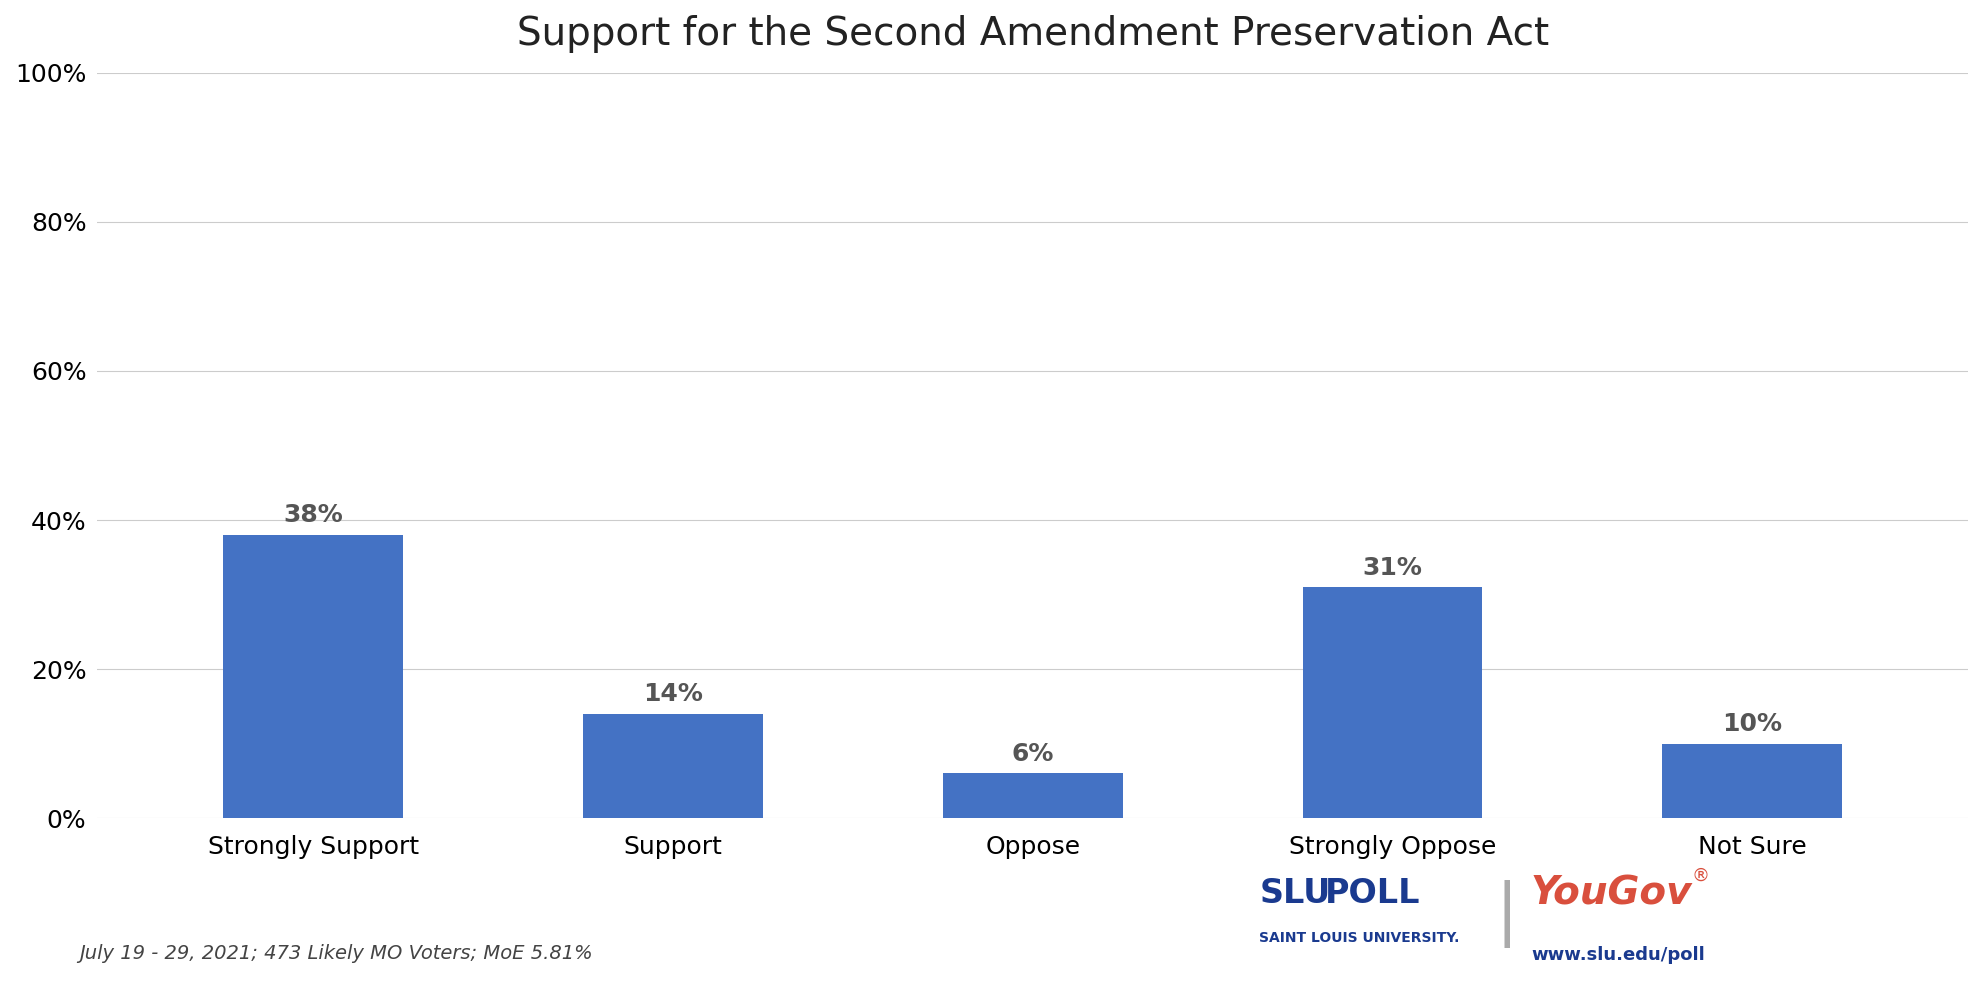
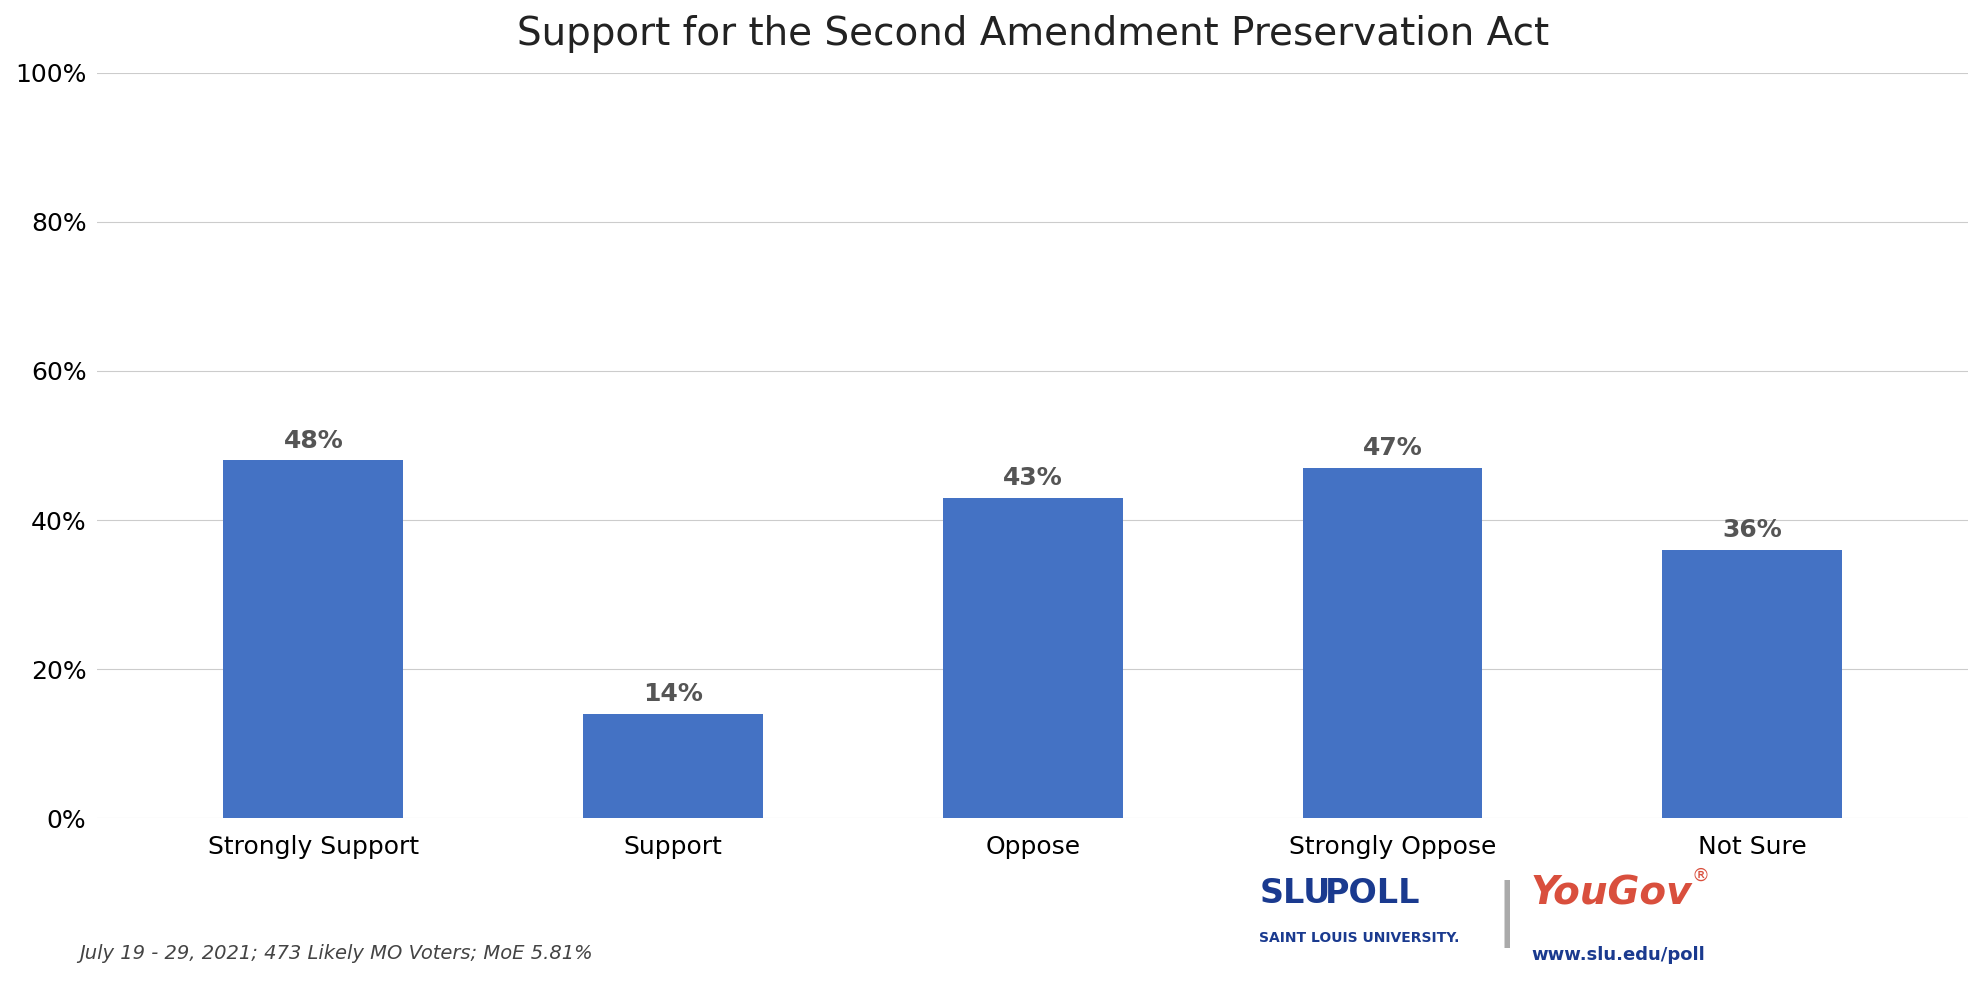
Strongly Support: 38% -> 48%
Oppose: 6% -> 43%
Strongly Oppose: 31% -> 47%
Not Sure: 10% -> 36%
